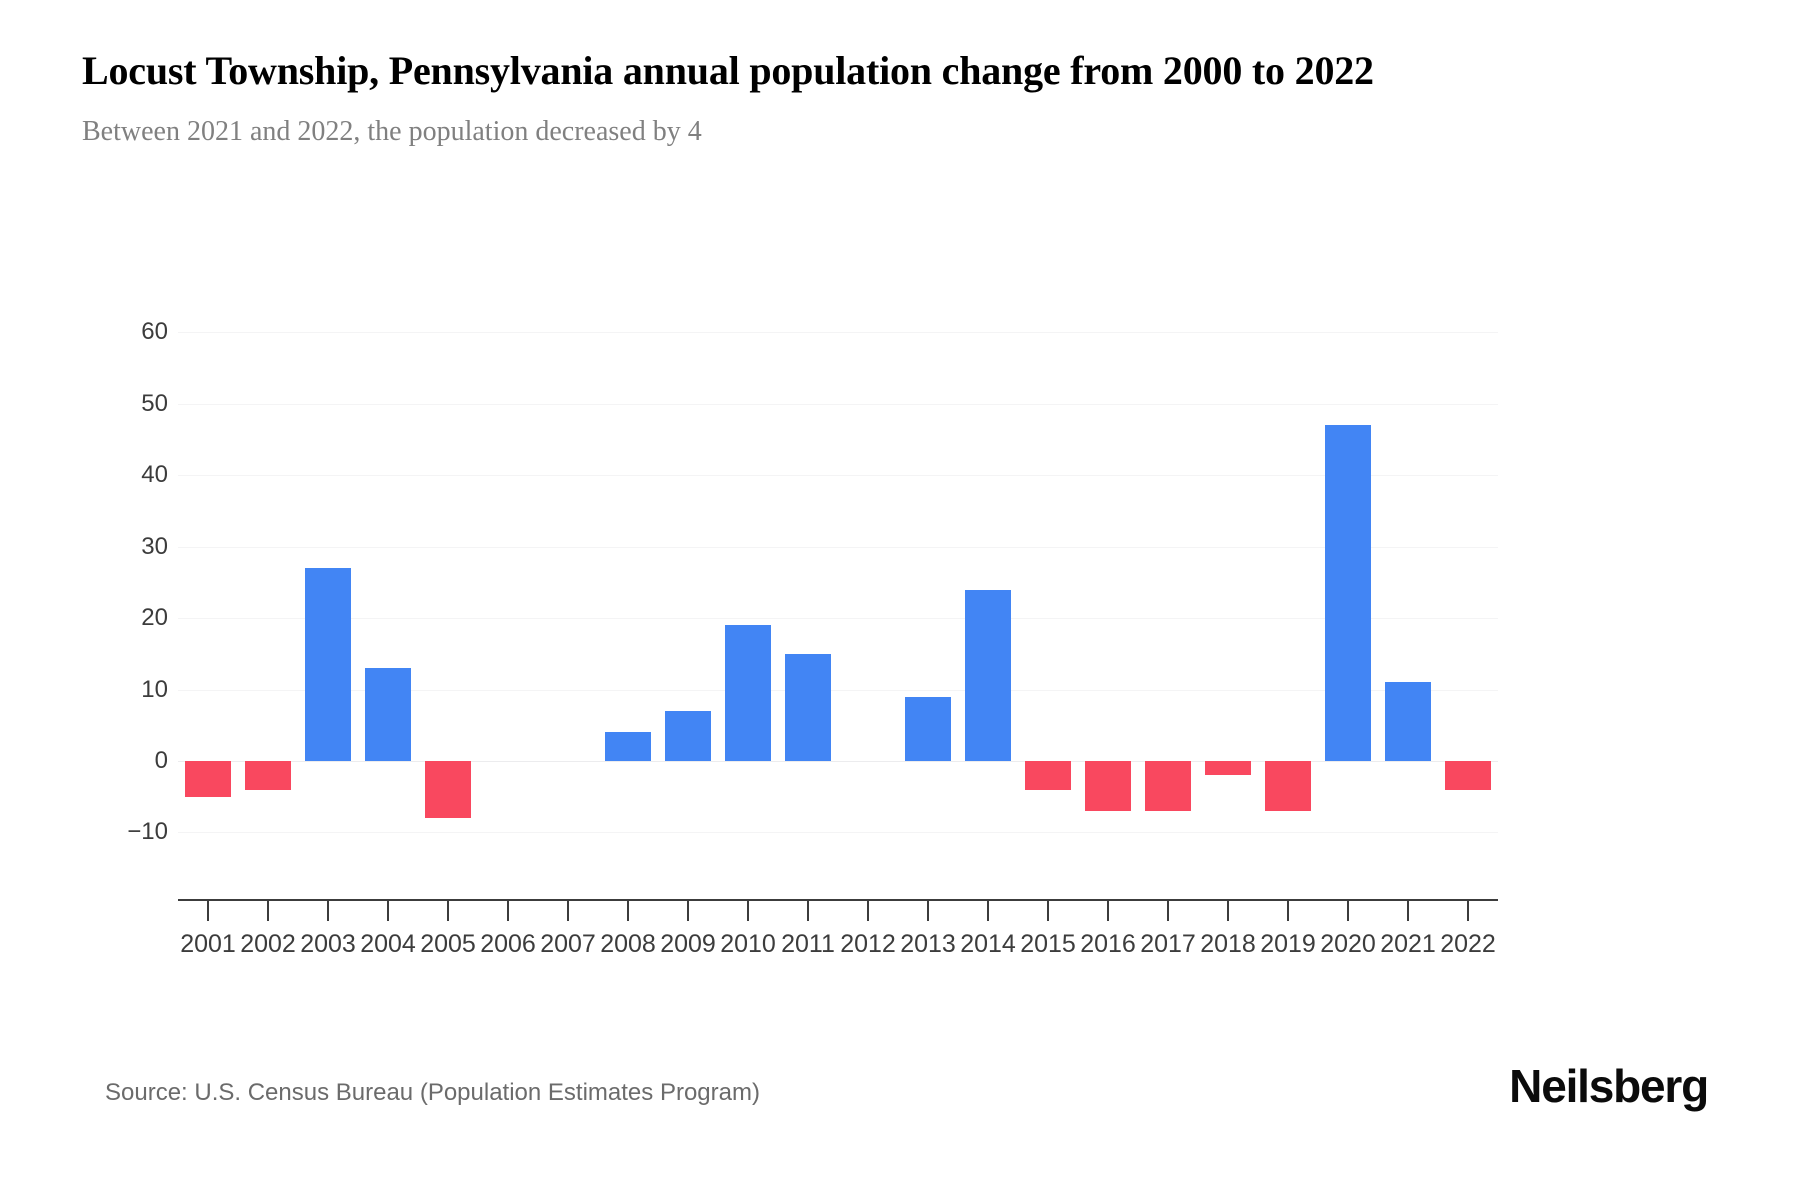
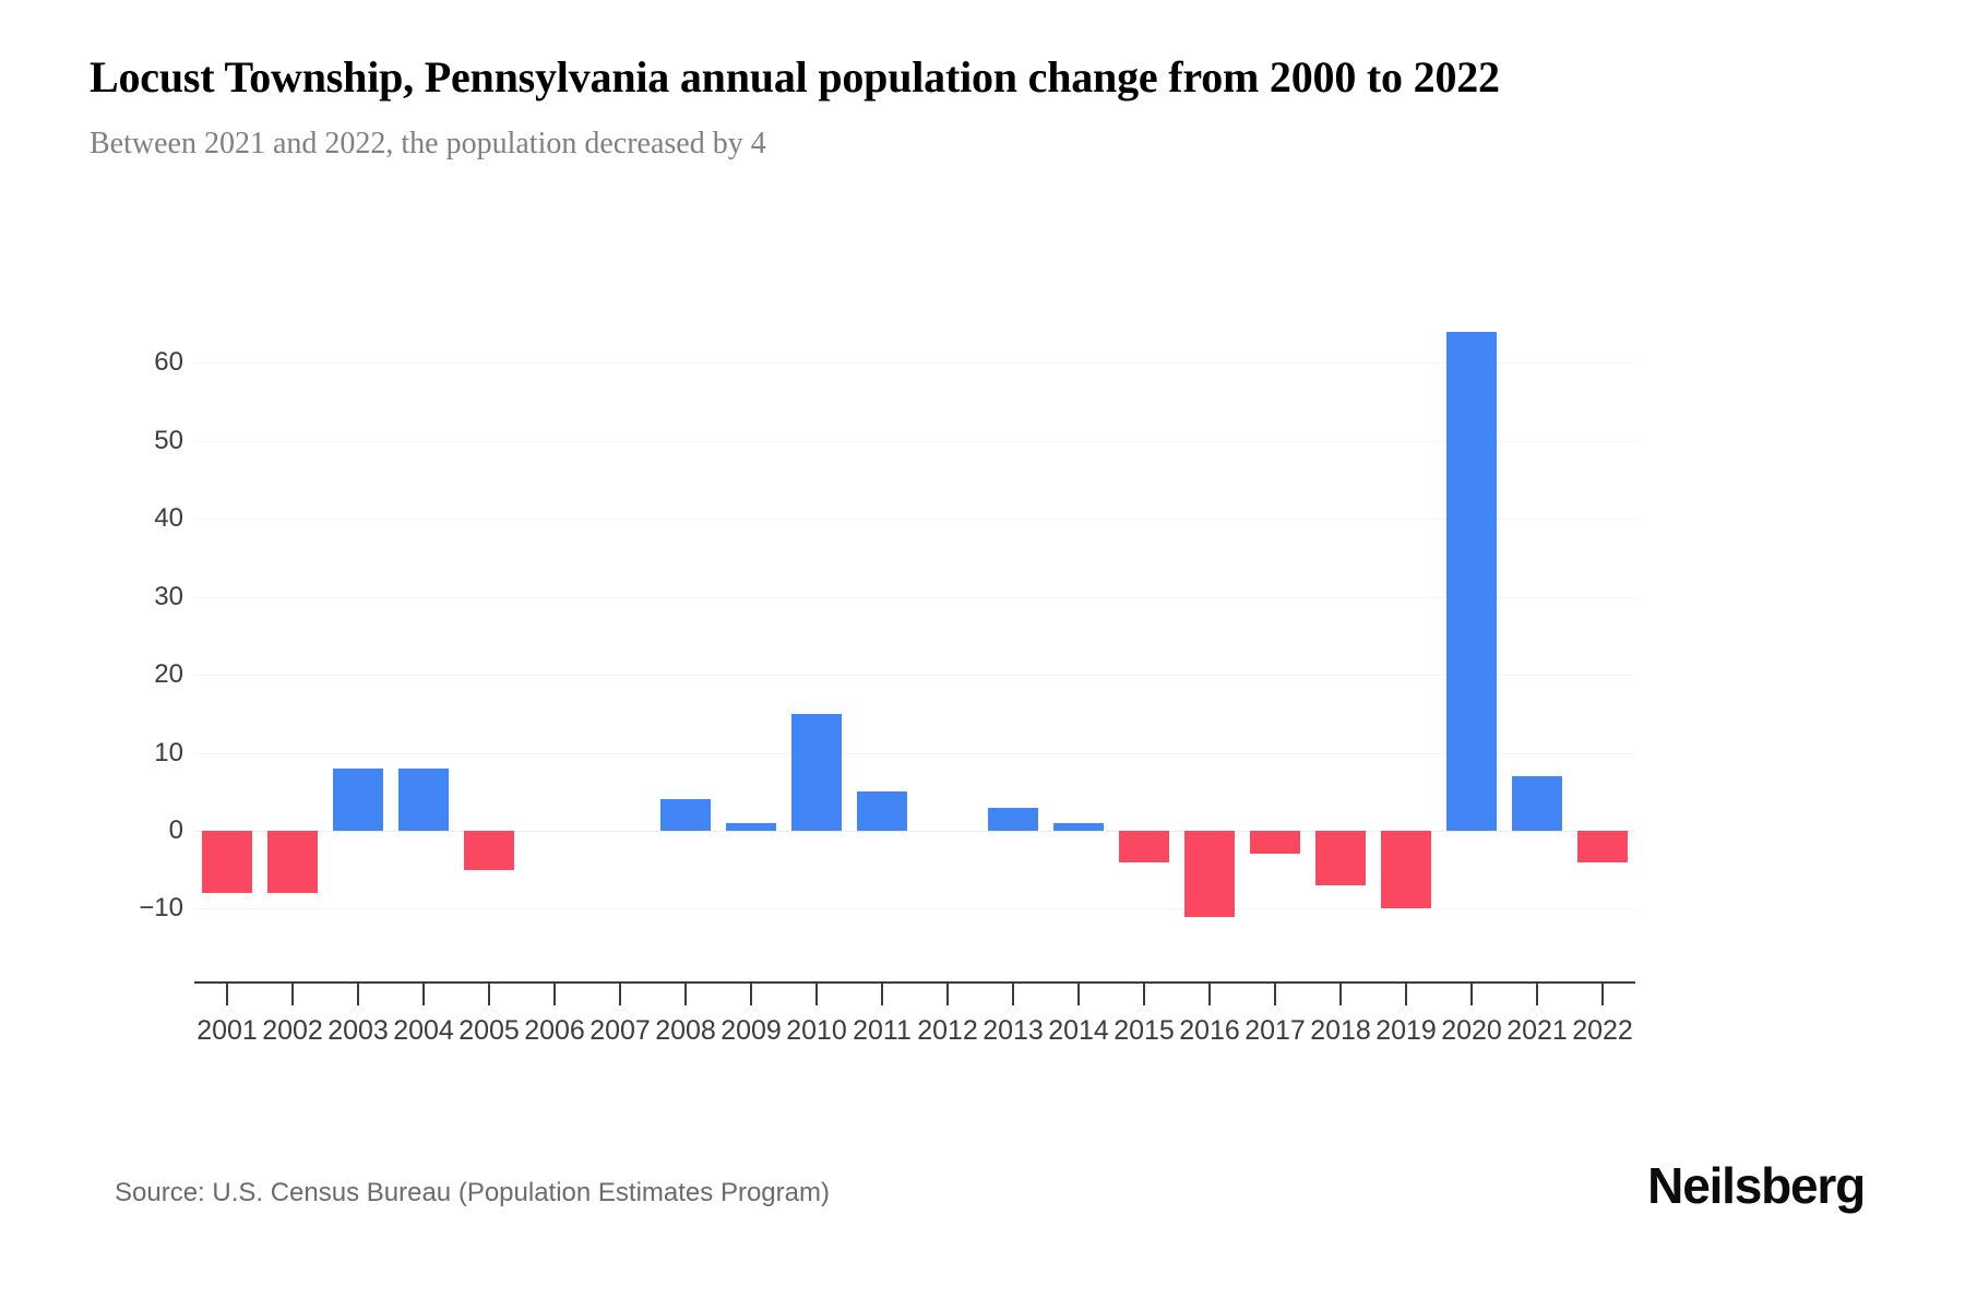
2001: -5 -> -8
2002: -4 -> -8
2003: 27 -> 8
2004: 13 -> 8
2005: -8 -> -5
2009: 7 -> 1
2010: 19 -> 15
2011: 15 -> 5
2013: 9 -> 3
2014: 24 -> 1
2016: -7 -> -11
2017: -7 -> -3
2018: -2 -> -7
2019: -7 -> -10
2020: 47 -> 64
2021: 11 -> 7
